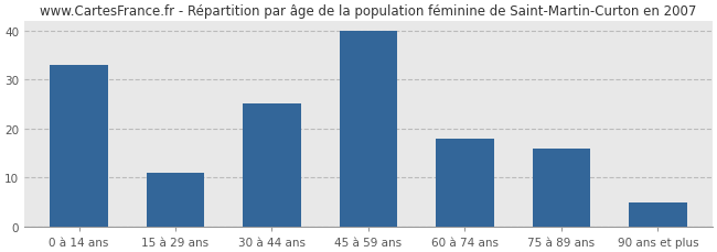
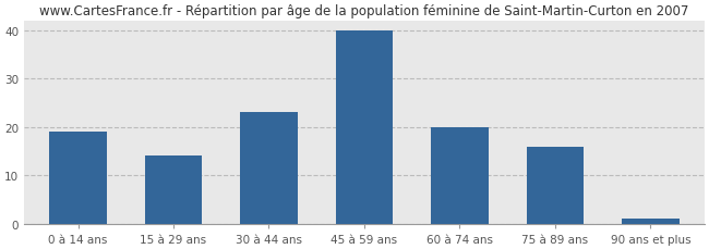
0 à 14 ans: 33 -> 19
15 à 29 ans: 11 -> 14
30 à 44 ans: 25 -> 23
60 à 74 ans: 18 -> 20
90 ans et plus: 5 -> 1
